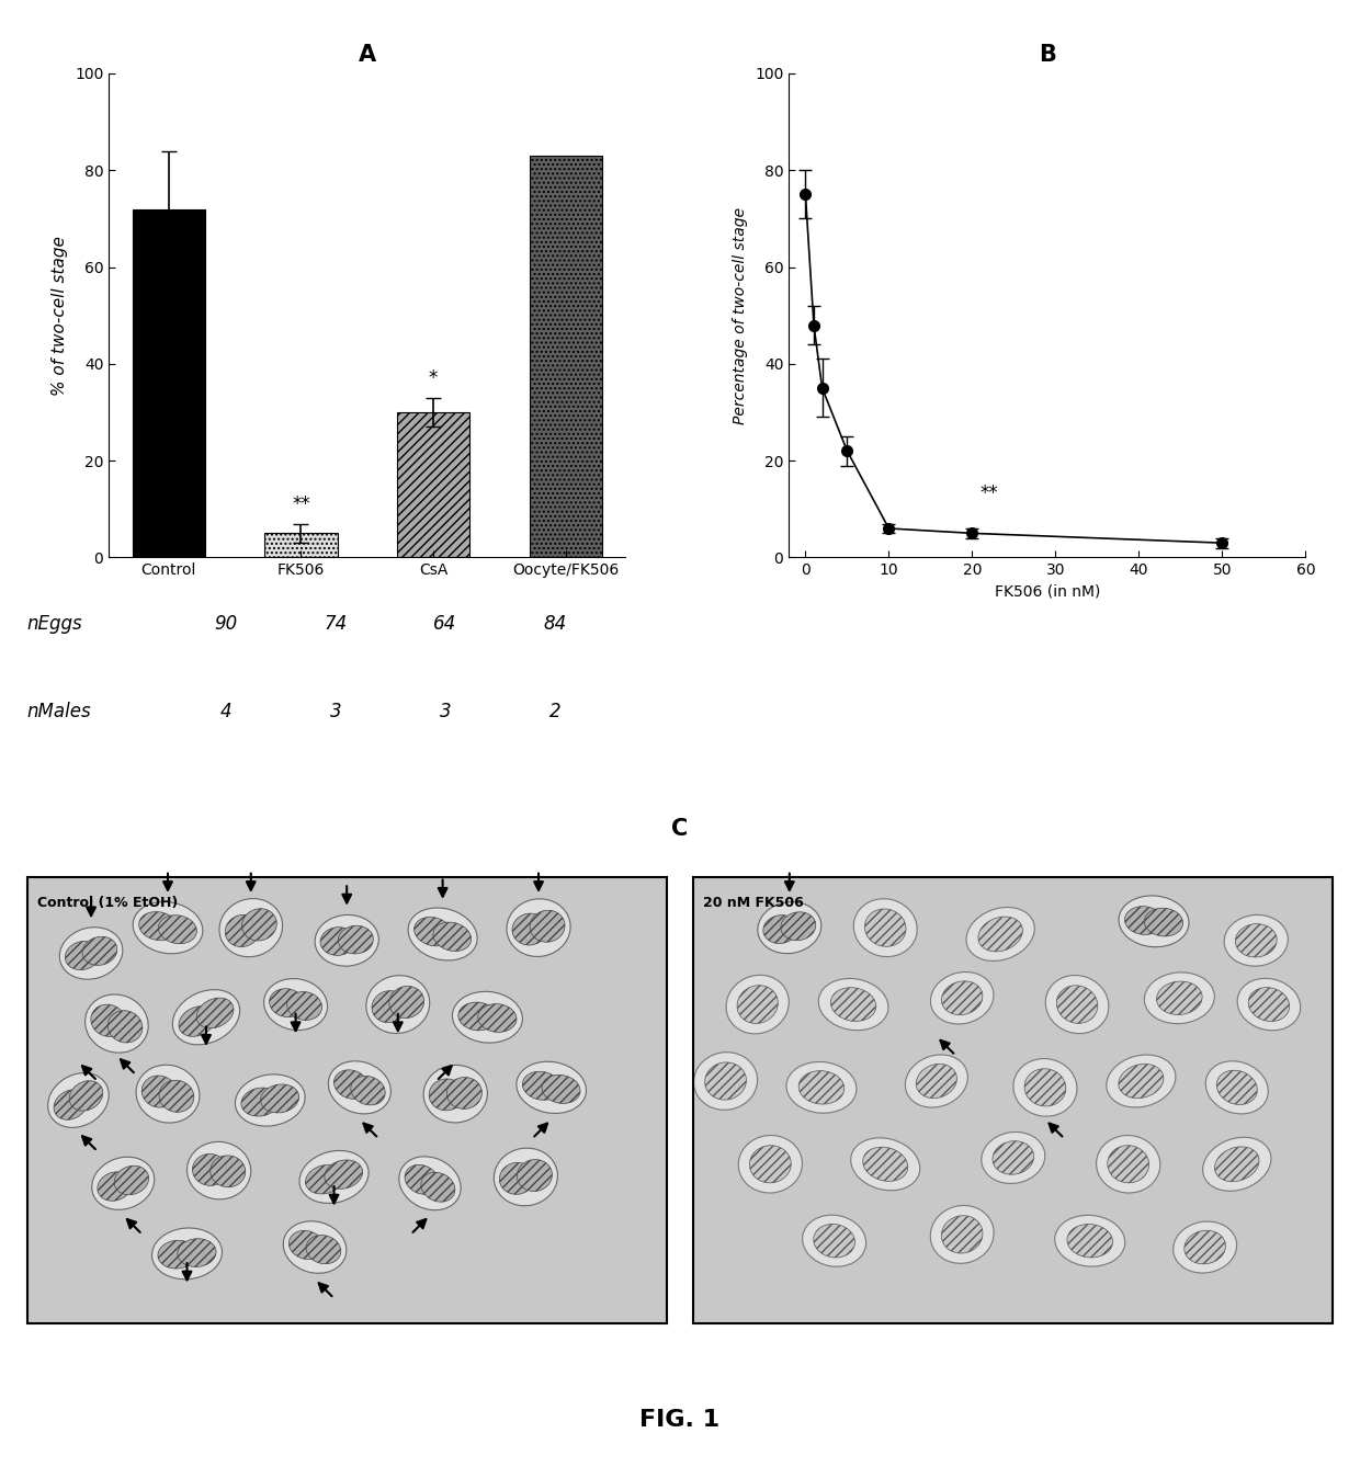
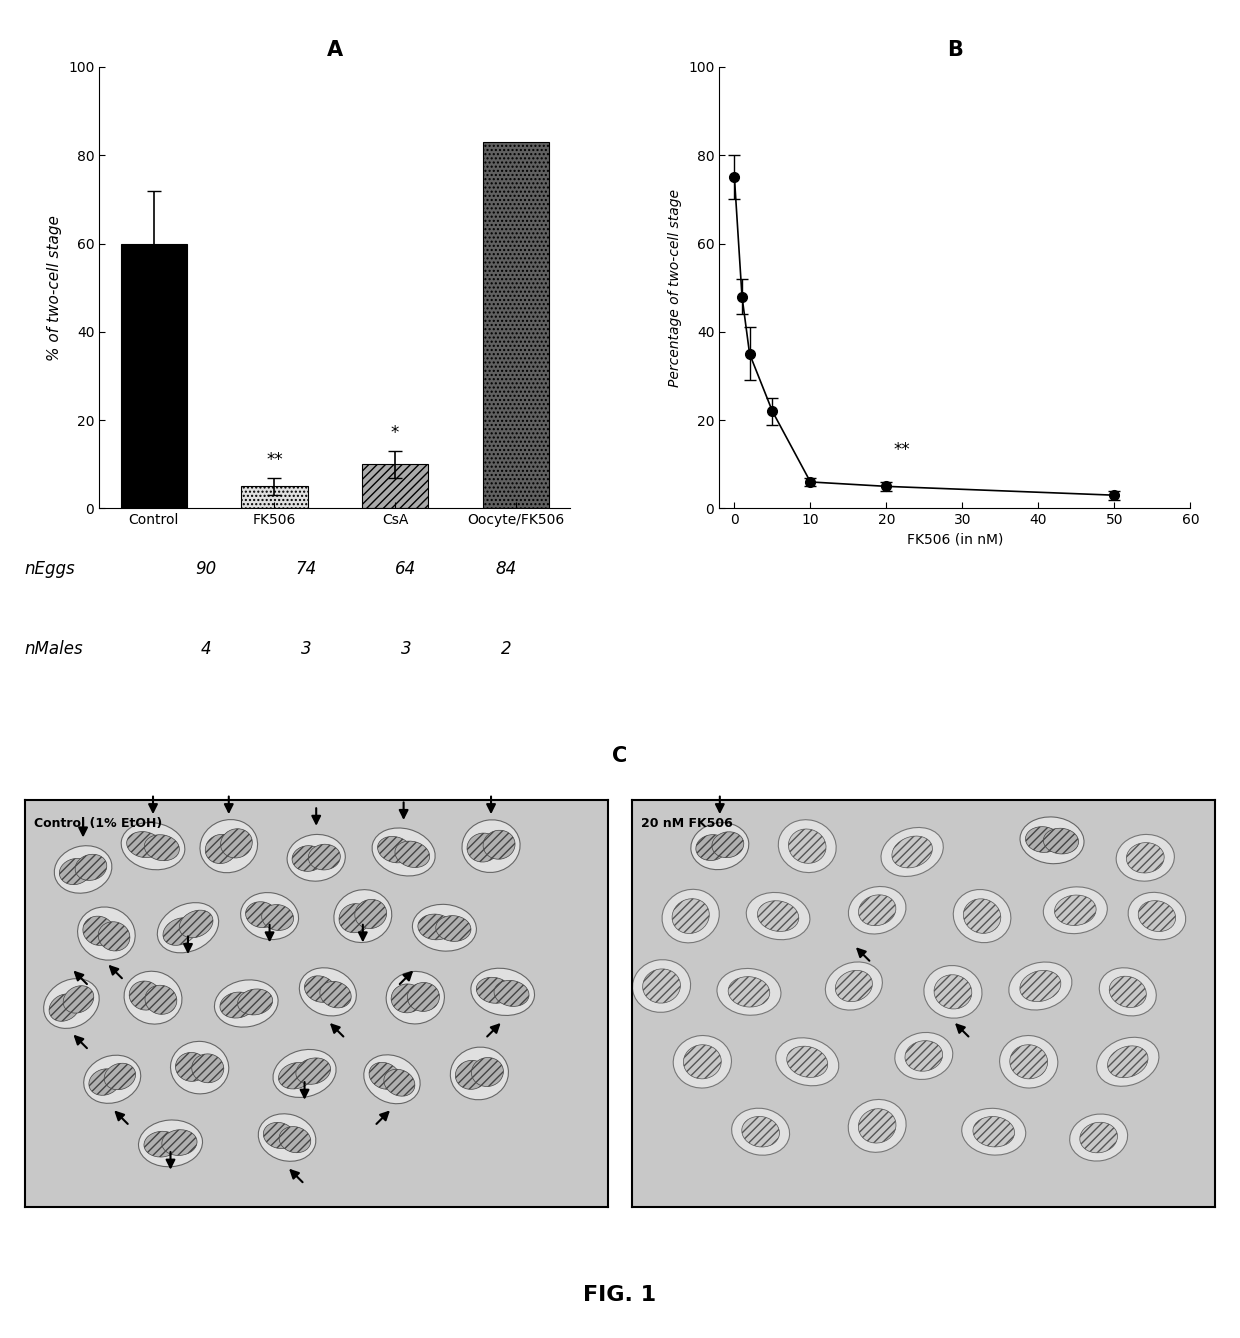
A/Control: 72 -> 60
A/CsA: 30 -> 10
